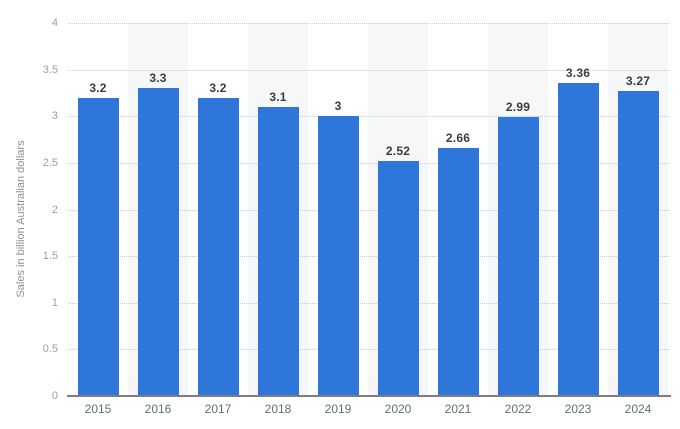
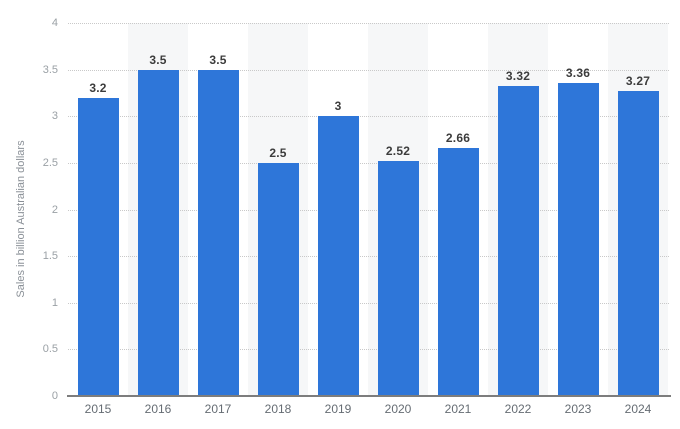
2016: 3.3 -> 3.5
2017: 3.2 -> 3.5
2018: 3.1 -> 2.5
2022: 2.99 -> 3.32
